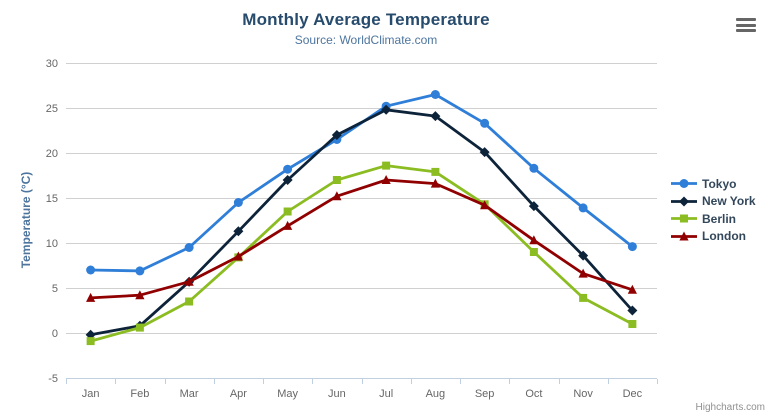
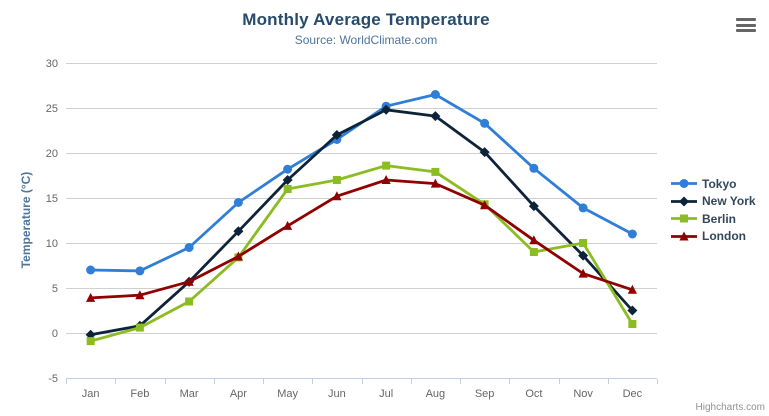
Berlin/May: 14 -> 16
Berlin/Nov: 4 -> 10
Tokyo/Dec: 10 -> 11
